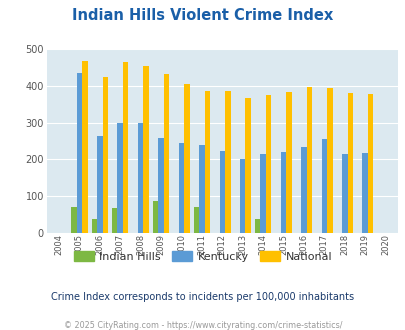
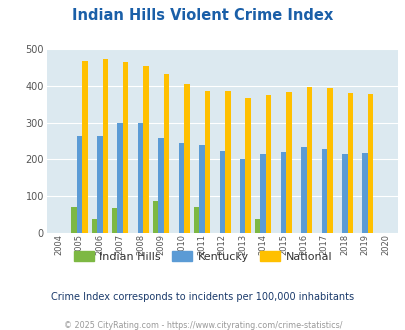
Kentucky/2005: 435 -> 265
National/2006: 425 -> 474
Kentucky/2017: 255 -> 228
